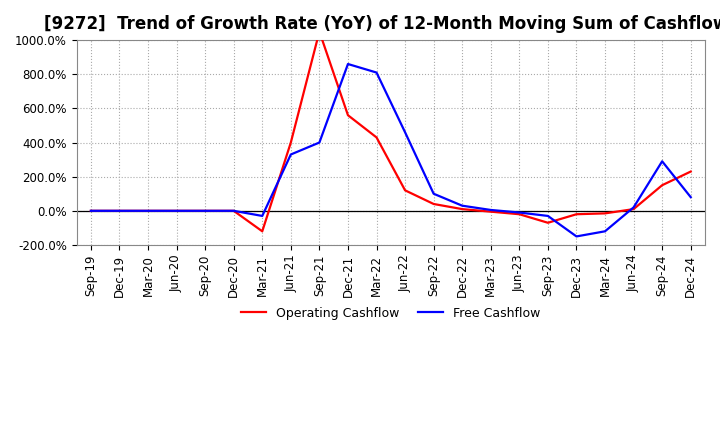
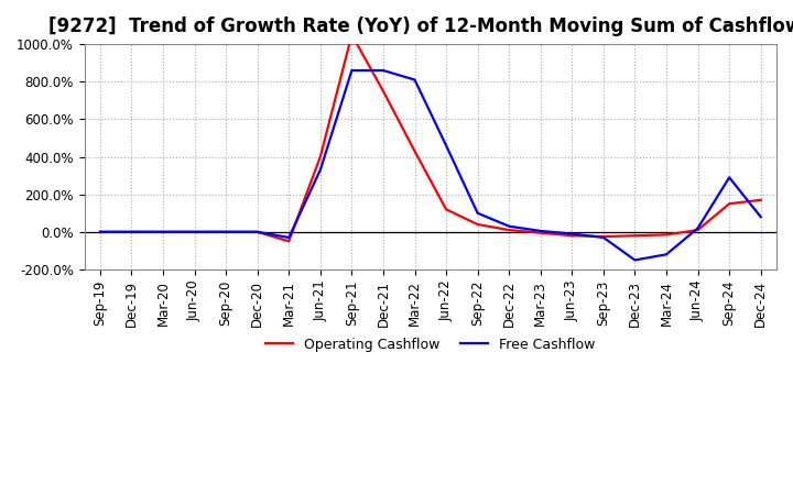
Operating Cashflow/Mar-21: -120% -> -50%
Free Cashflow/Sep-21: 400% -> 860%
Operating Cashflow/Dec-21: 560% -> 750%
Operating Cashflow/Sep-23: -70% -> -20%
Operating Cashflow/Dec-24: 230% -> 170%
